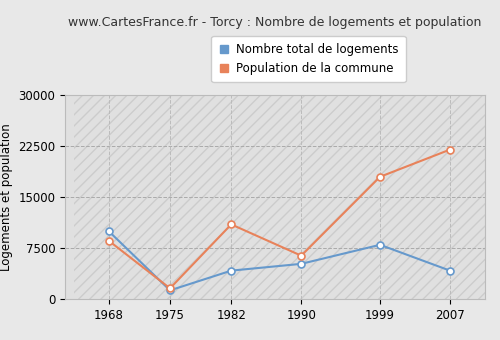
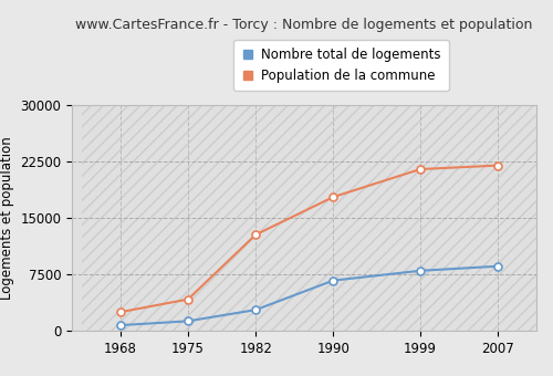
Nombre total de logements/1968: 10000 -> 800
Population de la commune/1968: 8600 -> 2500
Population de la commune/1975: 1600 -> 4200
Nombre total de logements/1982: 4200 -> 2800
Population de la commune/1982: 11000 -> 12800
Nombre total de logements/1990: 5200 -> 6700
Population de la commune/1990: 6400 -> 17800
Population de la commune/1999: 18000 -> 21500
Nombre total de logements/2007: 4200 -> 8600
